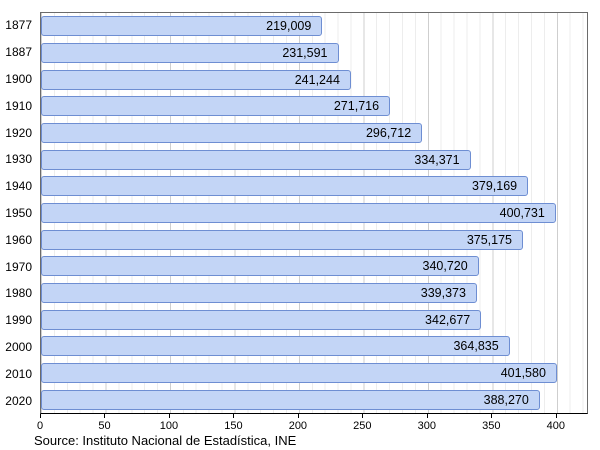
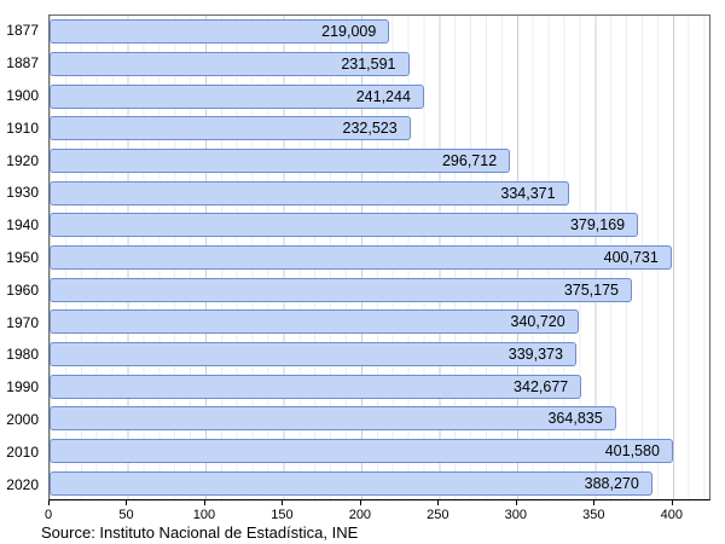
1910: 271,716 -> 232,523
